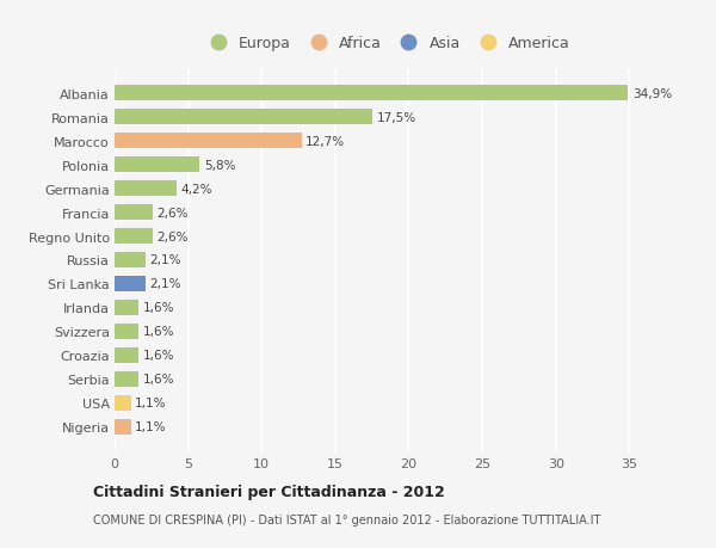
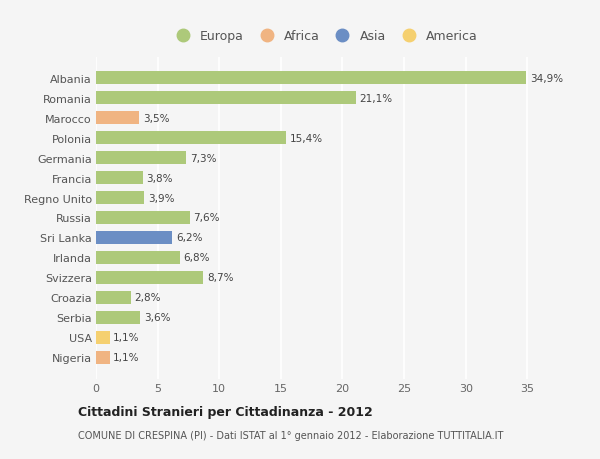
Romania: 17,5% -> 21,1%
Marocco: 12,7% -> 3,5%
Polonia: 5,8% -> 15,4%
Germania: 4,2% -> 7,3%
Francia: 2,6% -> 3,8%
Regno Unito: 2,6% -> 3,9%
Russia: 2,1% -> 7,6%
Sri Lanka: 2,1% -> 6,2%
Irlanda: 1,6% -> 6,8%
Svizzera: 1,6% -> 8,7%
Croazia: 1,6% -> 2,8%
Serbia: 1,6% -> 3,6%
